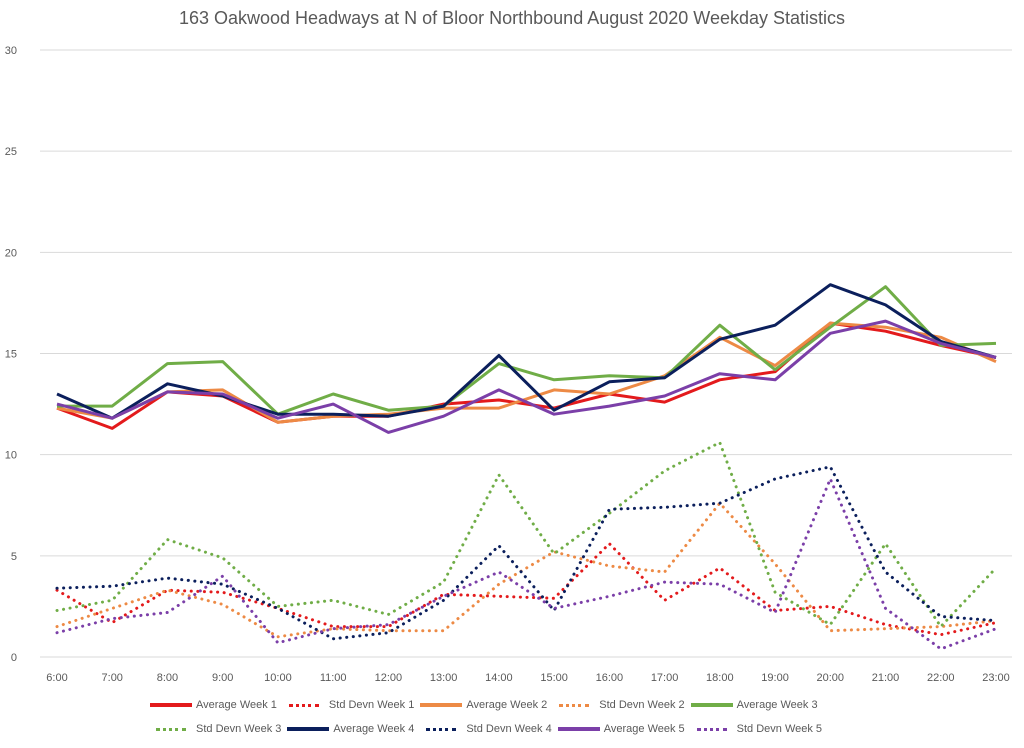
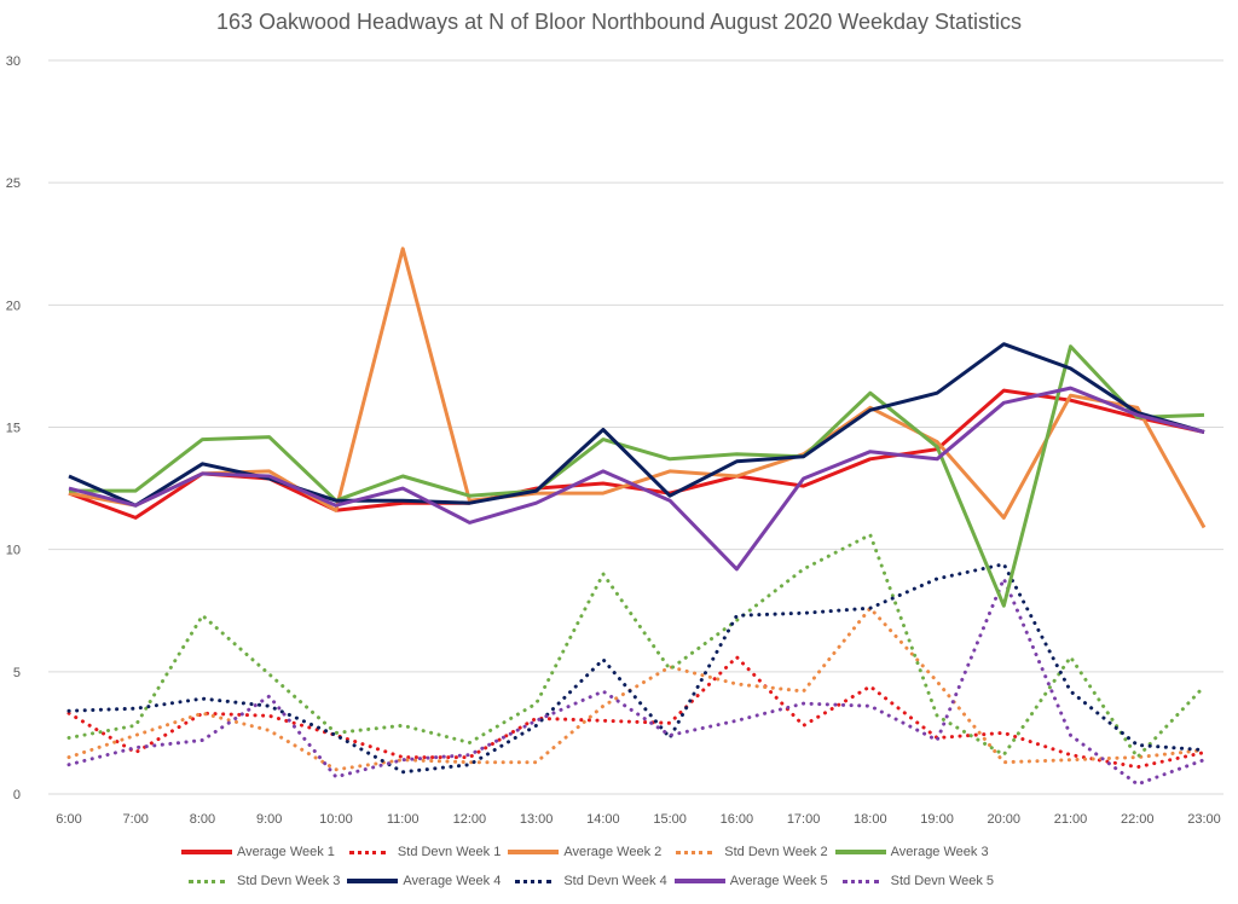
Std Devn Week 3/8:00: 5.8 -> 7.3
Average Week 2/11:00: 11.9 -> 22.3
Average Week 5/16:00: 12.4 -> 9.2
Average Week 2/20:00: 16.5 -> 11.3
Average Week 3/20:00: 16.3 -> 7.7
Average Week 2/23:00: 14.6 -> 10.9
